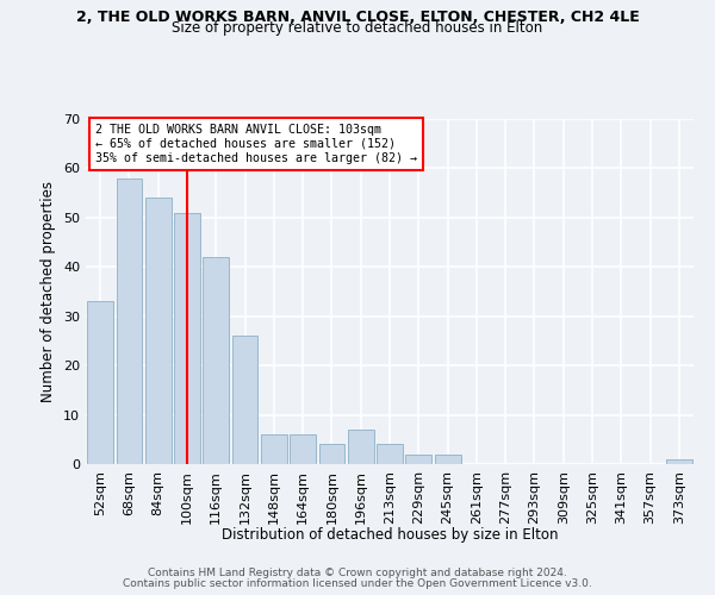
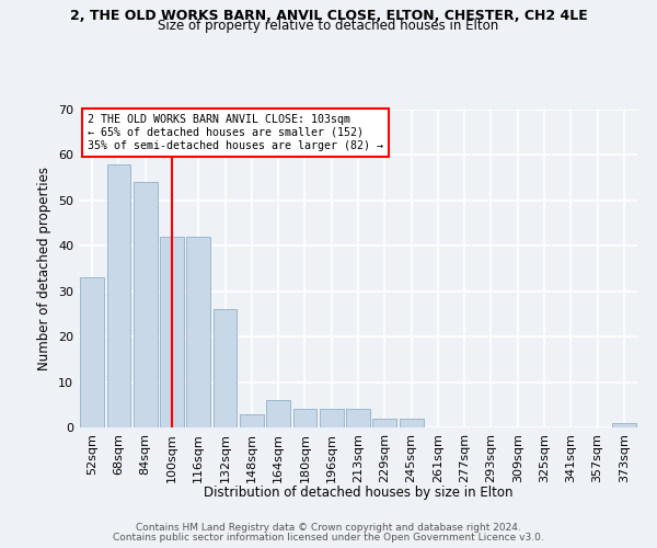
100sqm: 51 -> 42
148sqm: 6 -> 3
196sqm: 7 -> 4
